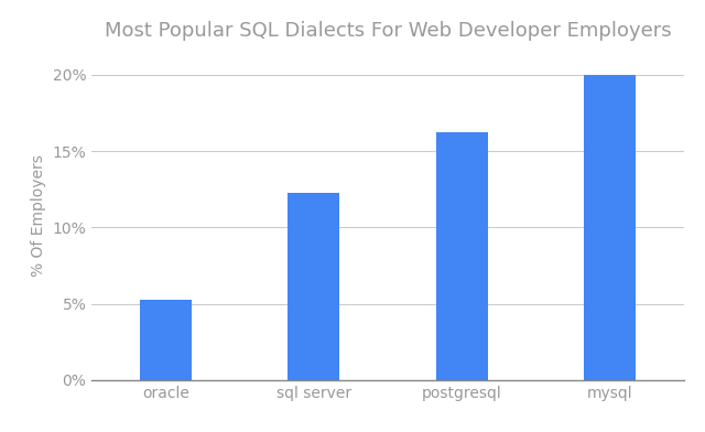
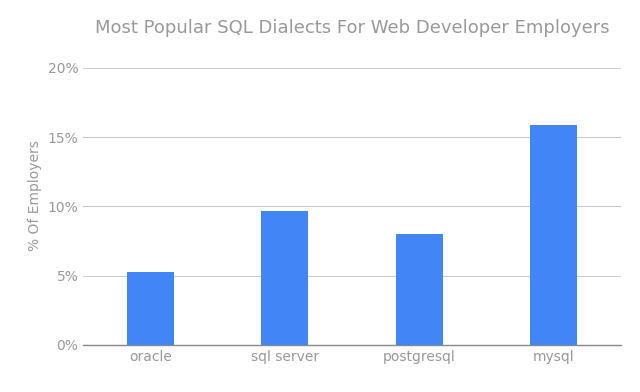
sql server: 12.3% -> 9.7%
postgresql: 16.2% -> 8.0%
mysql: 20.0% -> 15.9%
